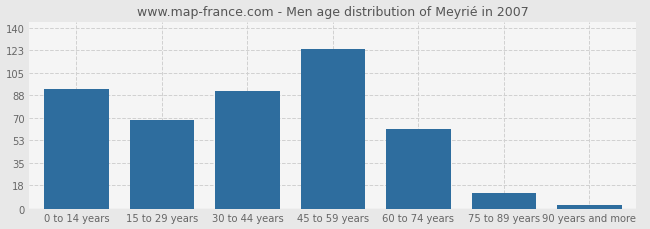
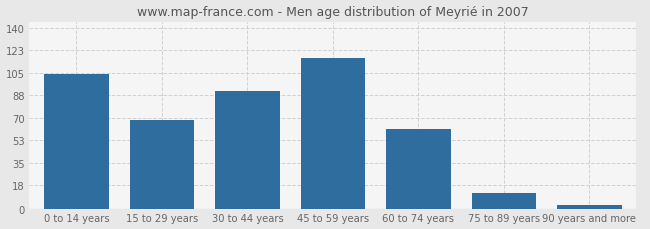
0 to 14 years: 93 -> 104
45 to 59 years: 124 -> 117
